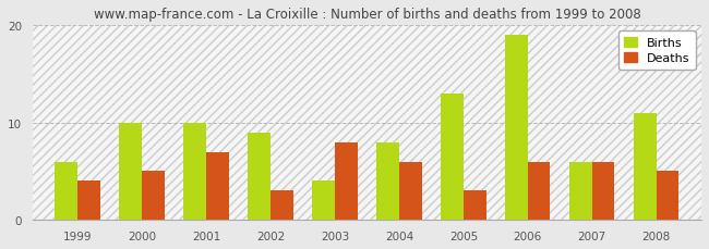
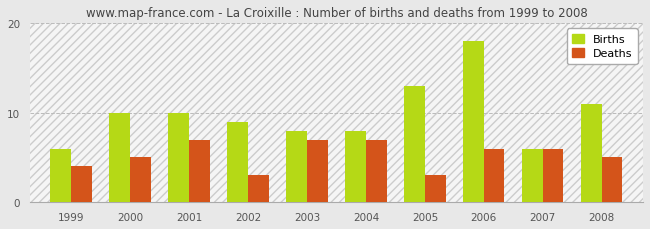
Births/2003: 4 -> 8
Deaths/2003: 8 -> 7
Deaths/2004: 6 -> 7
Births/2006: 19 -> 18
